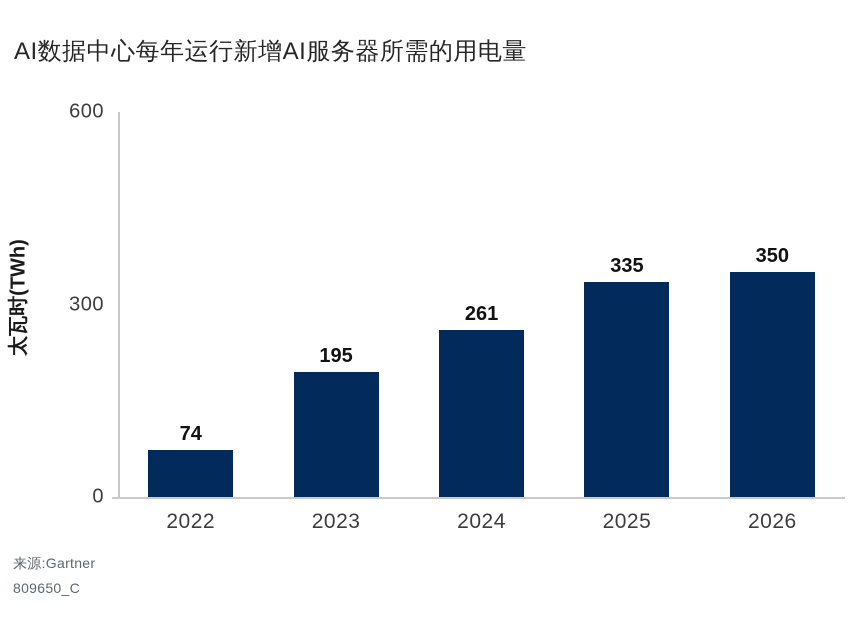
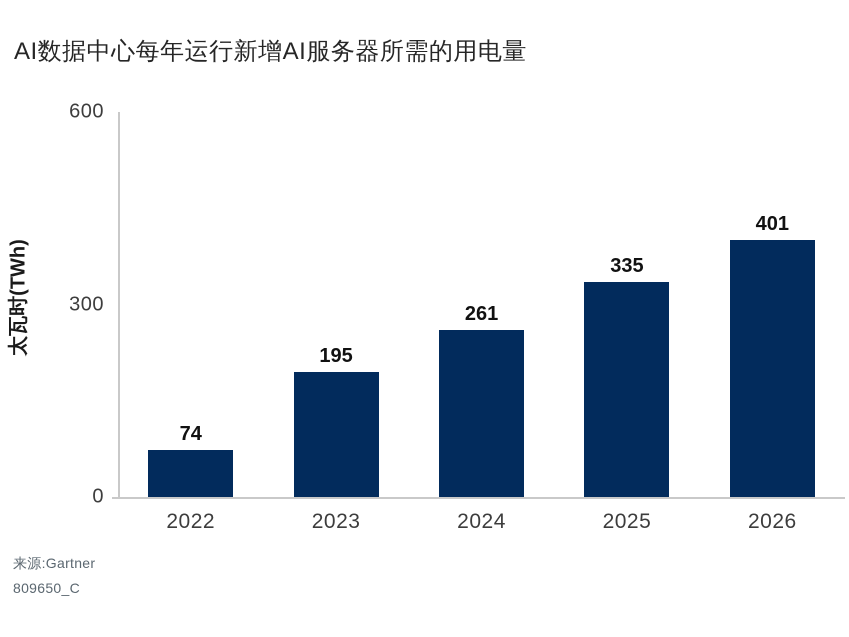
2026: 350 -> 401
